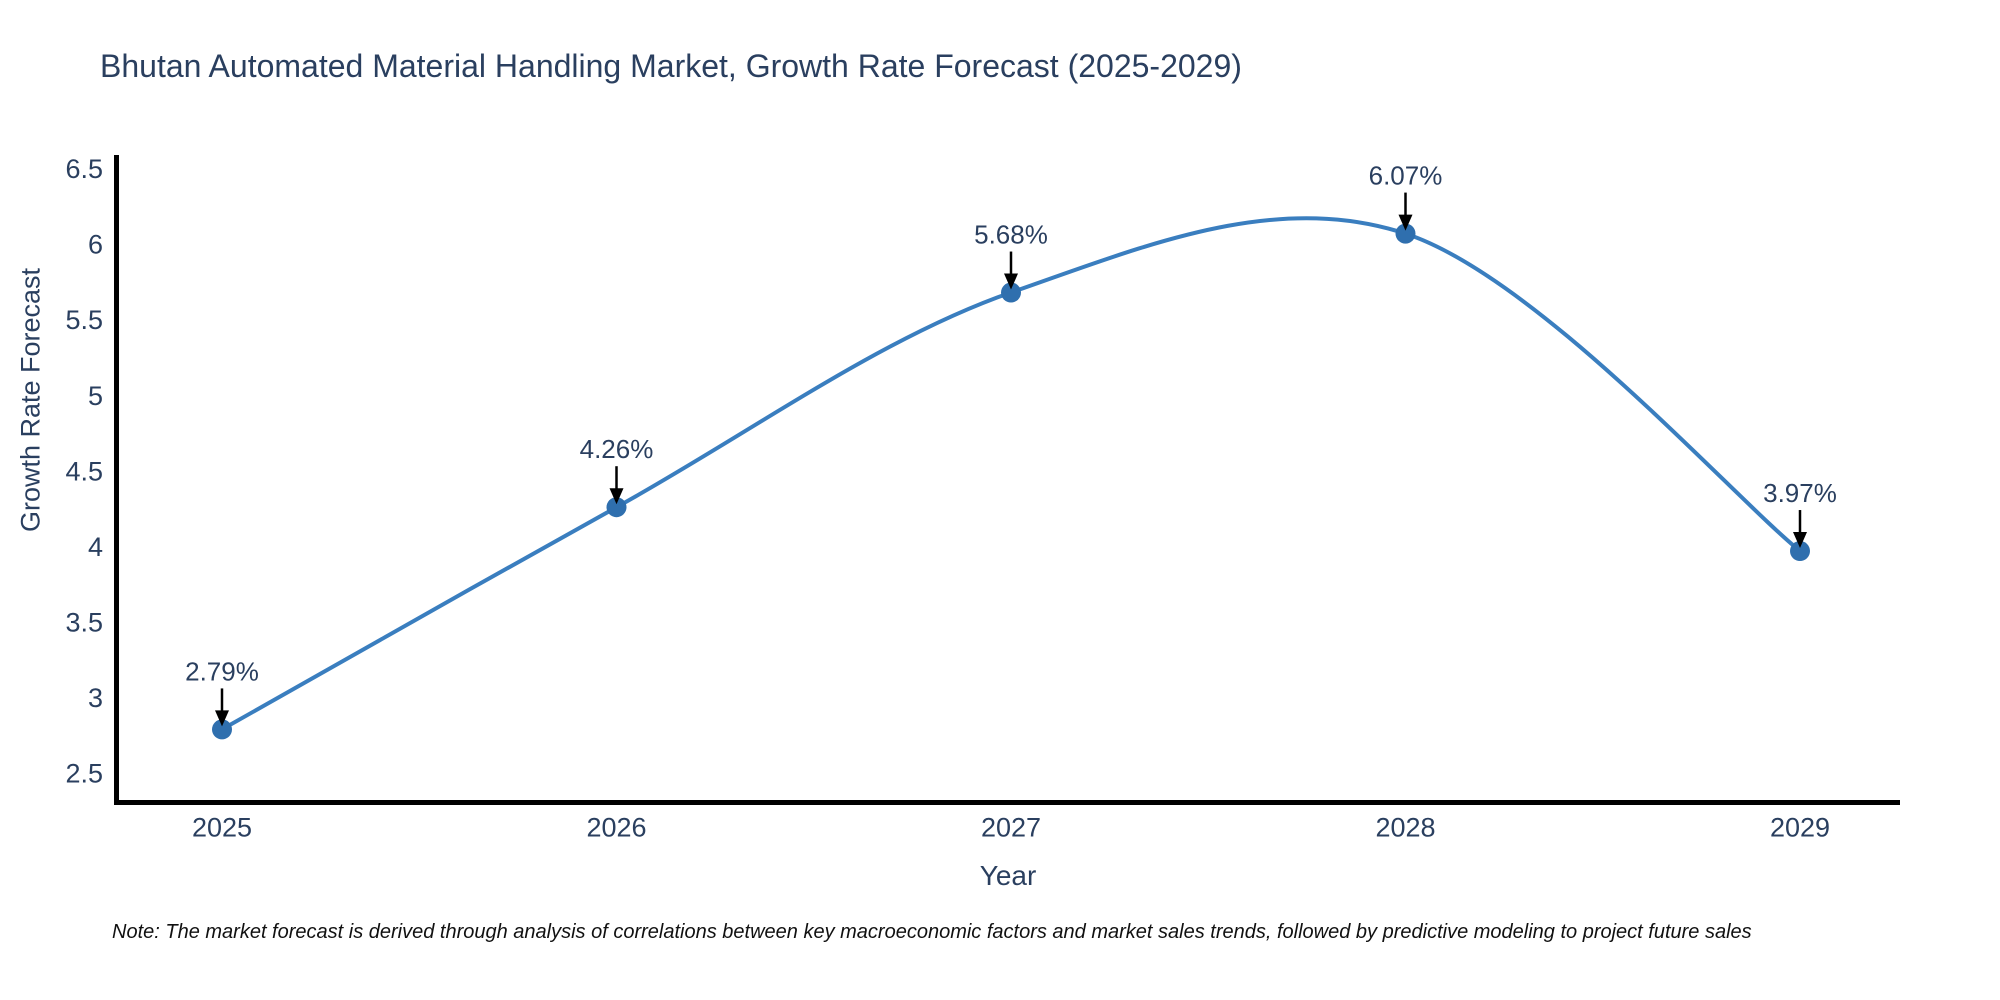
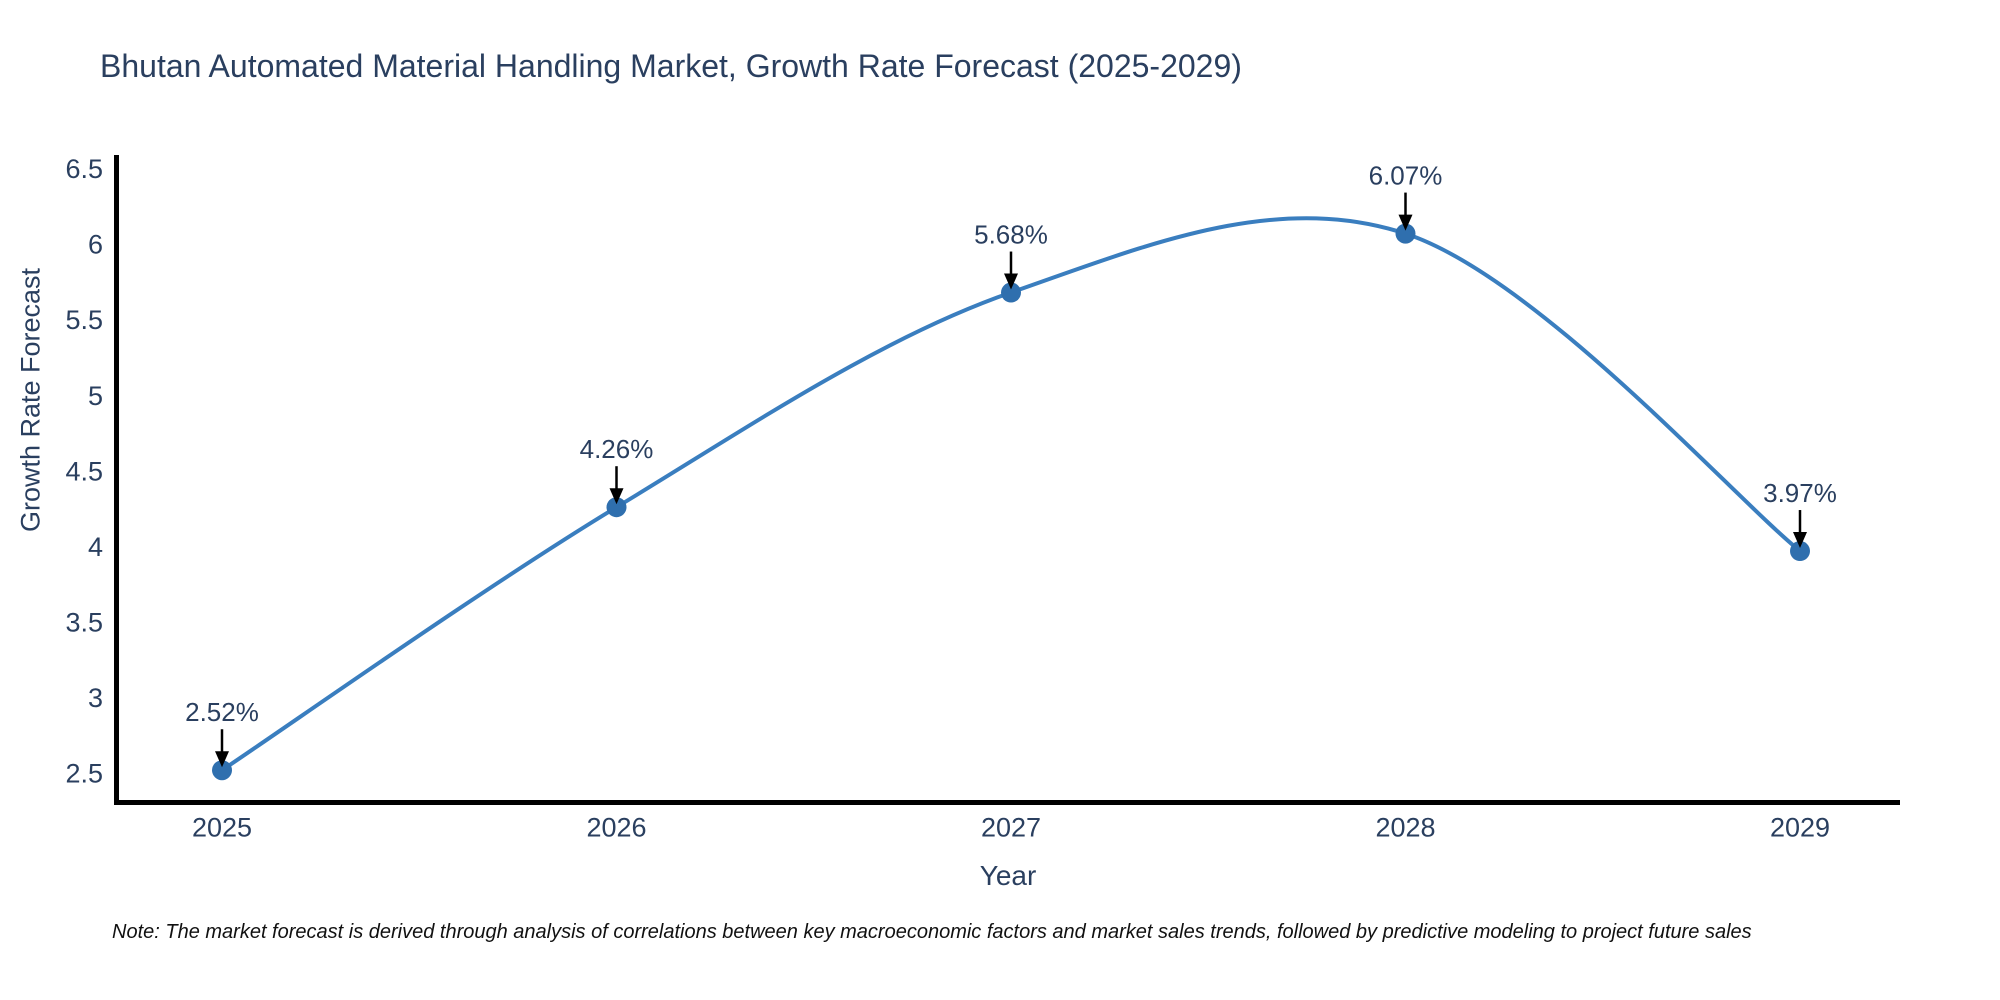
2025: 2.79% -> 2.52%
